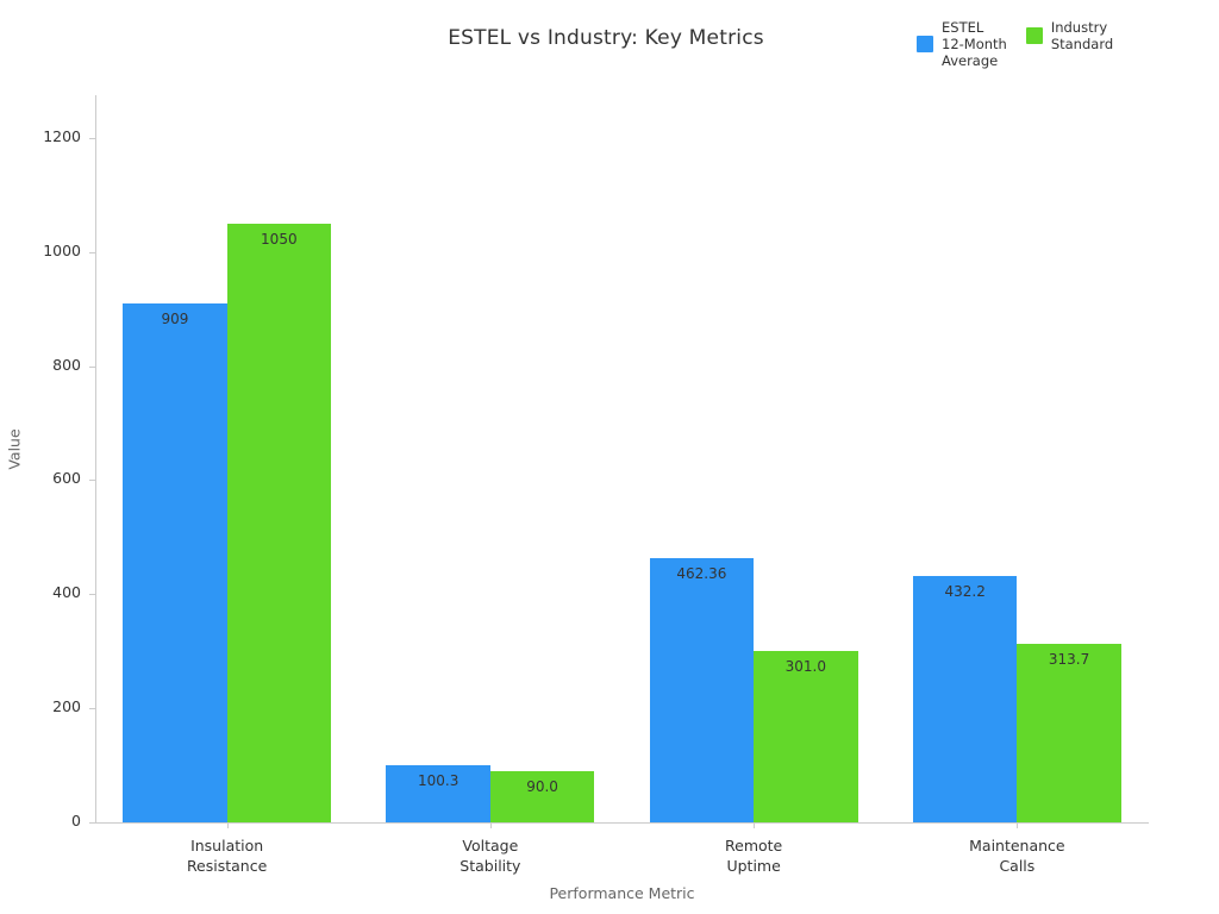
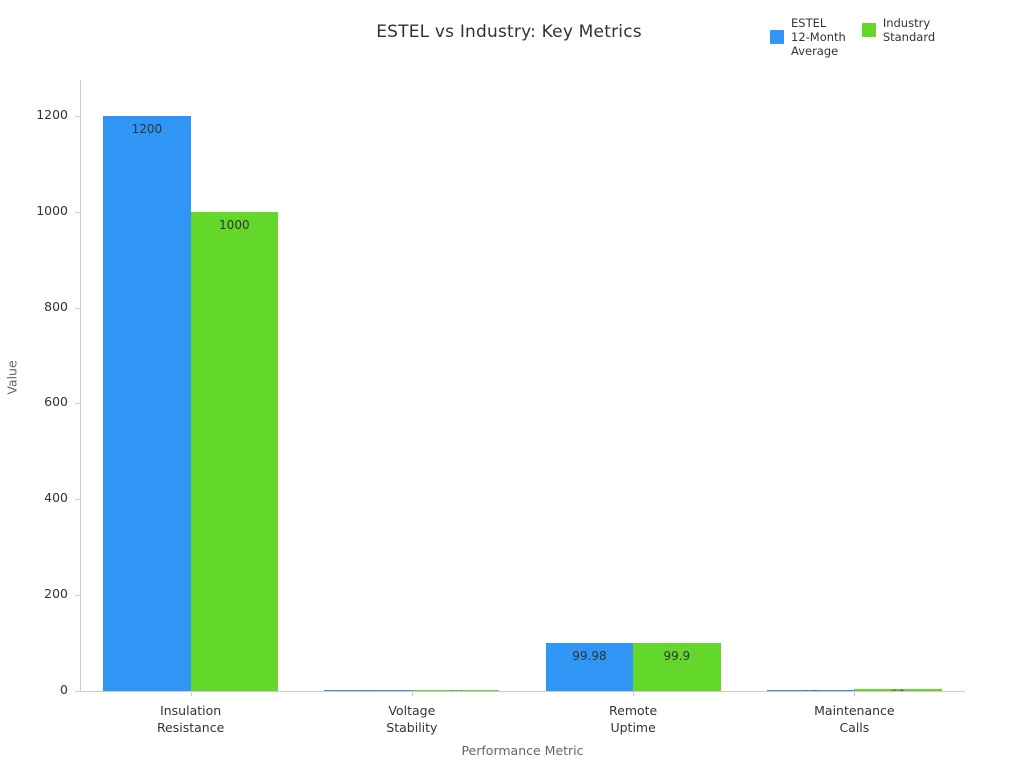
ESTEL 12-Month Average/Insulation Resistance: 909 -> 1200
Industry Standard/Insulation Resistance: 1050 -> 1000
ESTEL 12-Month Average/Voltage Stability: 100.3 -> 2.1
Industry Standard/Voltage Stability: 90.0 -> 1.5
ESTEL 12-Month Average/Remote Uptime: 462.36 -> 99.98
Industry Standard/Remote Uptime: 301.0 -> 99.9
ESTEL 12-Month Average/Maintenance Calls: 432.2 -> 0.4
Industry Standard/Maintenance Calls: 313.7 -> 3.2
